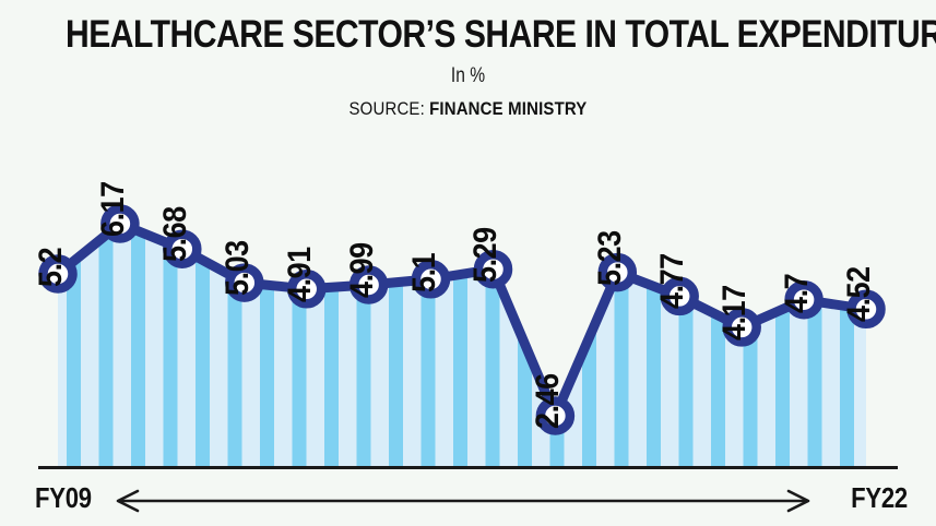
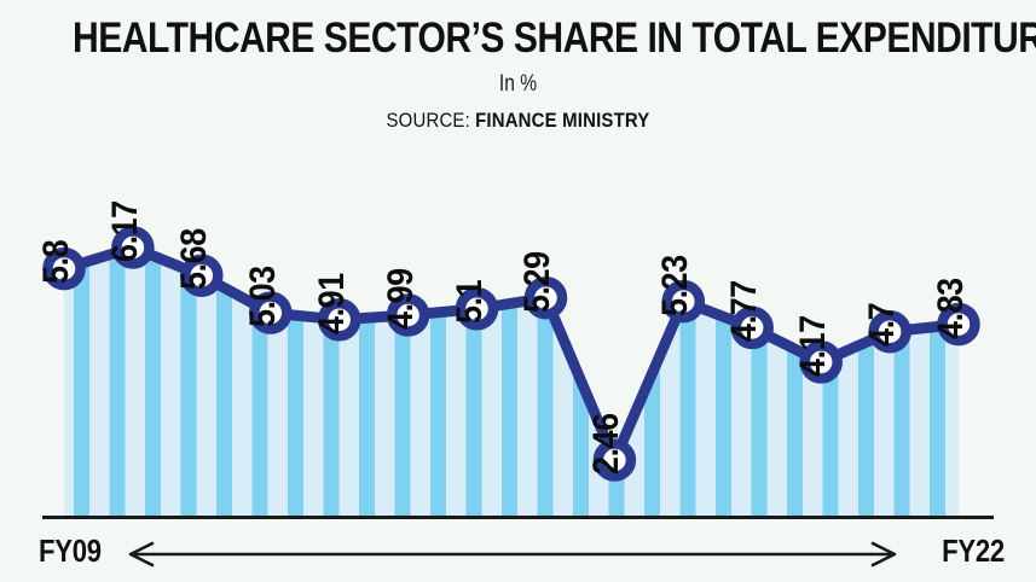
FY09: 5.2 -> 5.8
FY22: 4.52 -> 4.83
